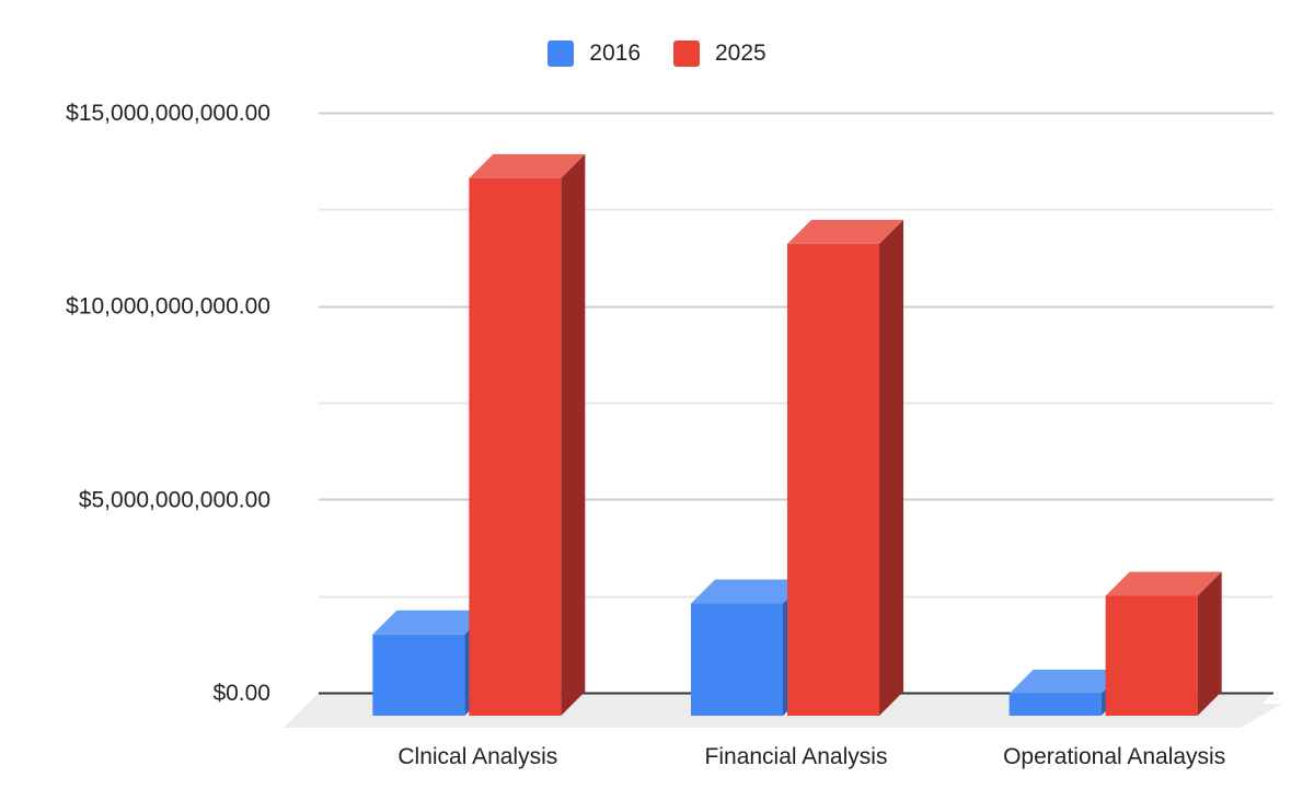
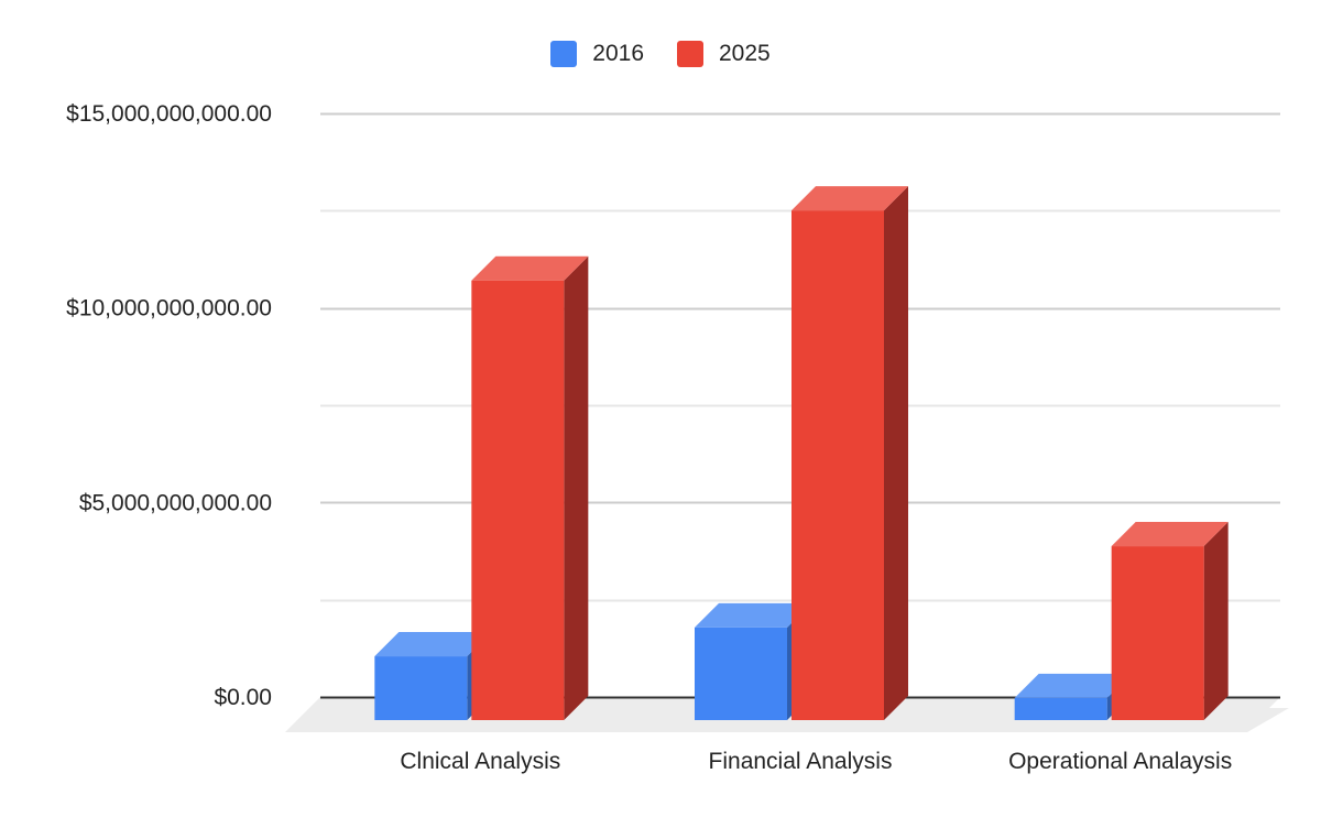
2016/Clnical Analysis: $2100000000 -> $1600000000
2025/Clnical Analysis: $13900000000 -> $11300000000
2016/Financial Analysis: $2900000000 -> $2400000000
2025/Financial Analysis: $12200000000 -> $13100000000
2025/Operational Analaysis: $3100000000 -> $4500000000
